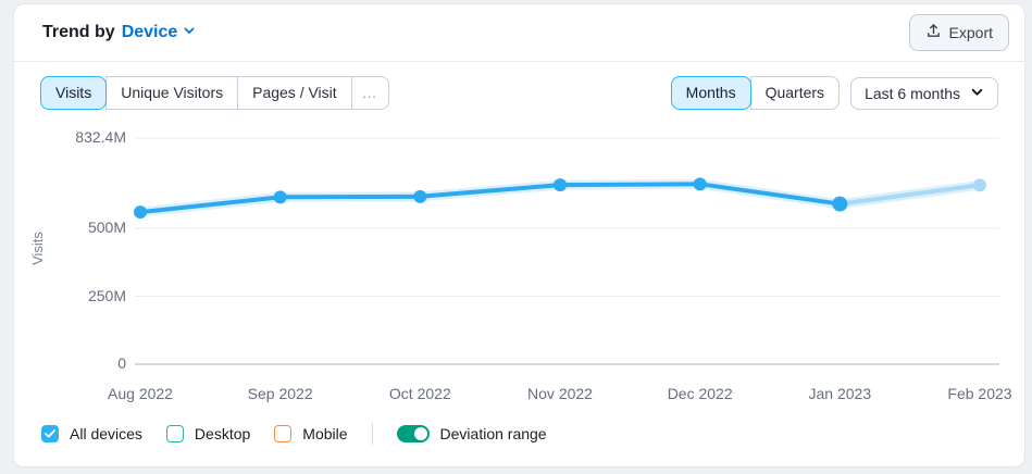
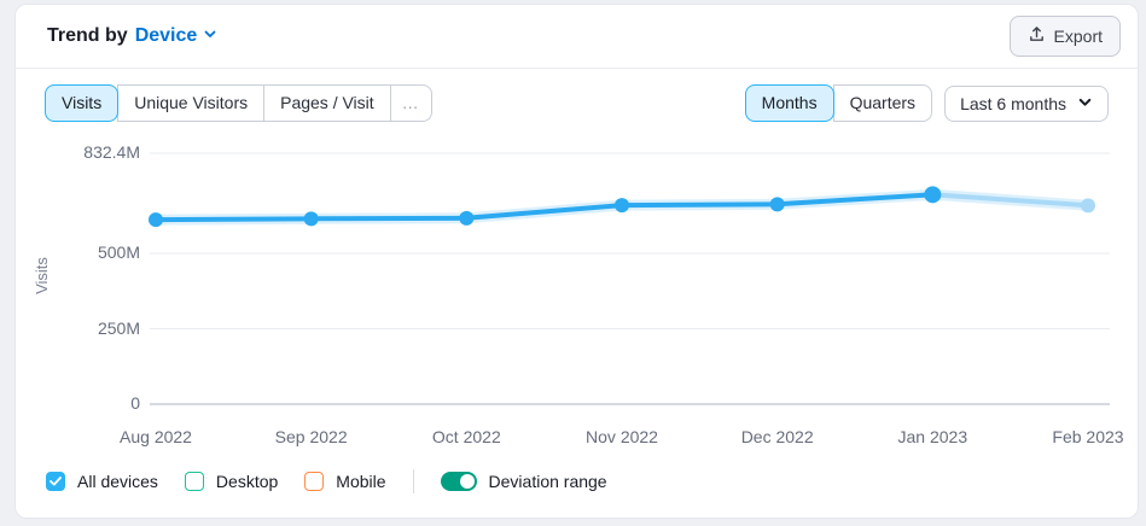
Aug 2022: 560M -> 610M
Jan 2023: 590M -> 700M
